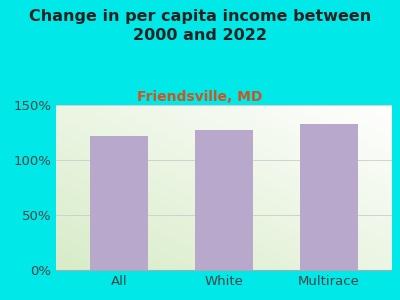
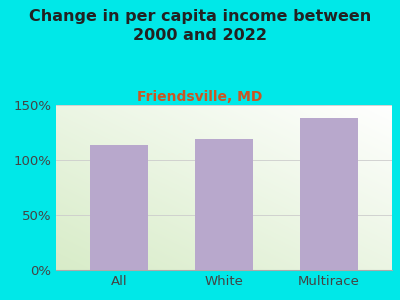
All: 122% -> 114%
White: 127% -> 119%
Multirace: 133% -> 138%
